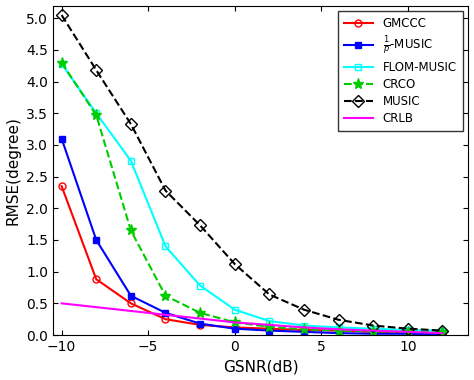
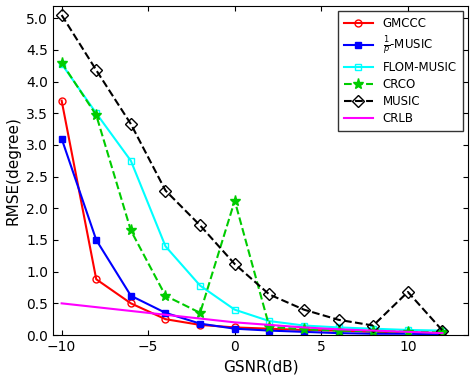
GMCCC/−10: 2.35 -> 3.70
CRCO/0: 0.20 -> 2.12
MUSIC/10: 0.10 -> 0.68
